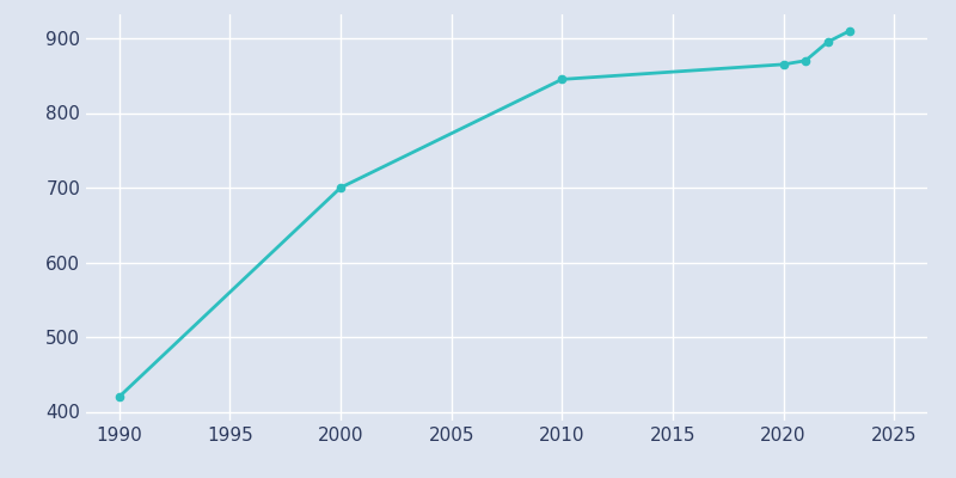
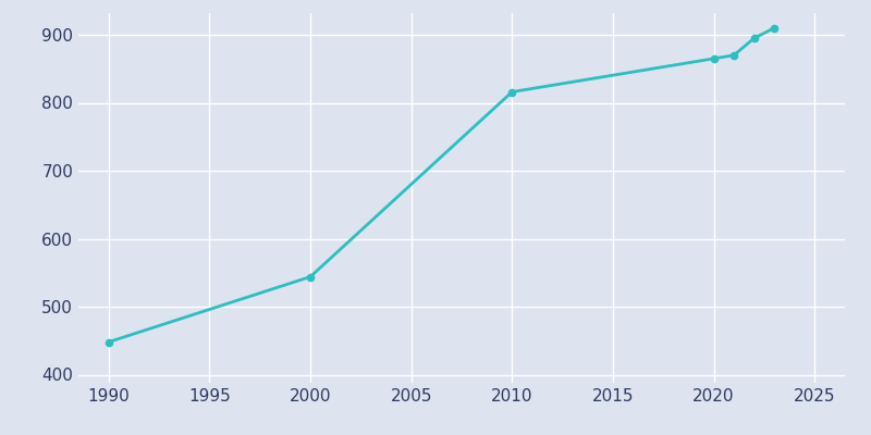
1990: 420 -> 448
2000: 700 -> 544
2010: 845 -> 816
